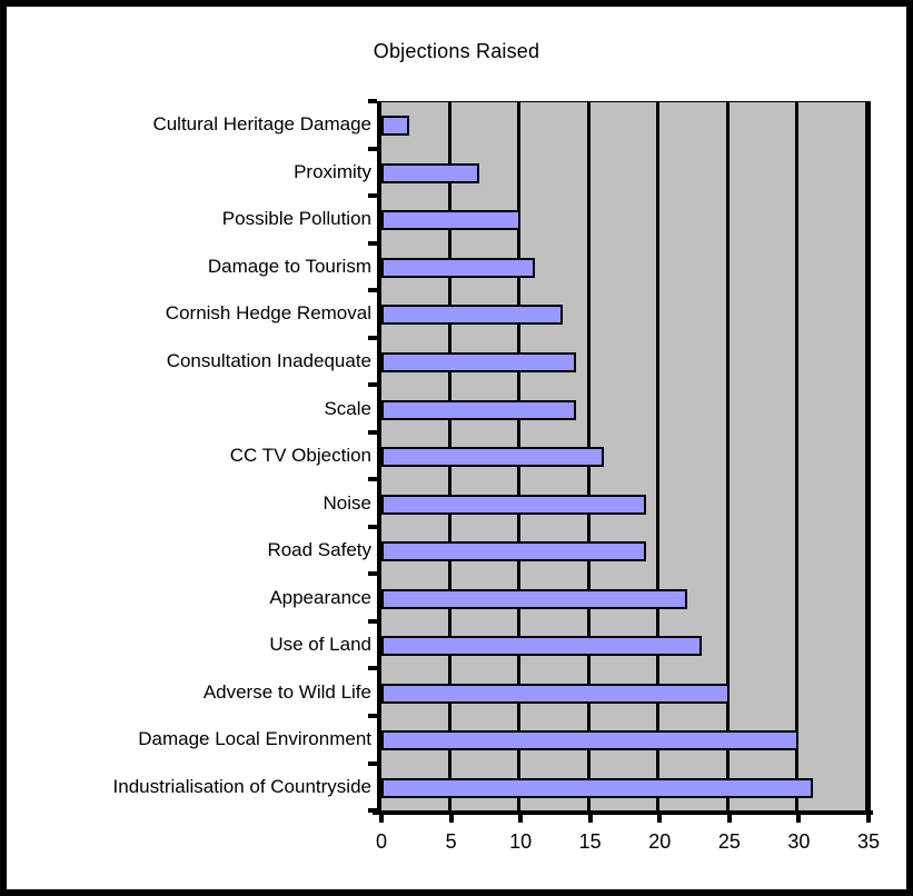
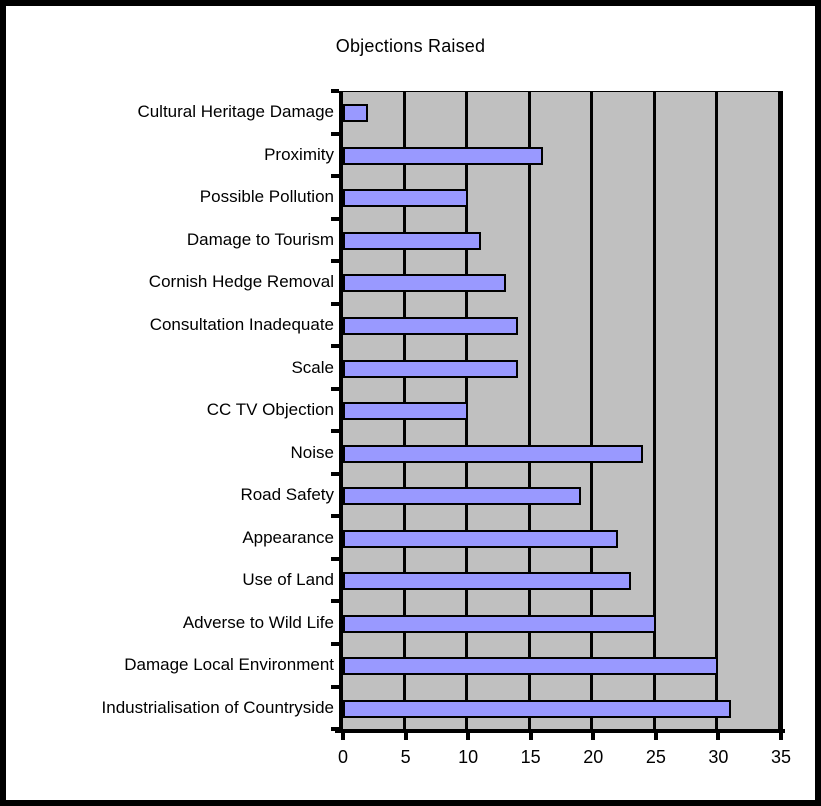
Proximity: 7 -> 16
CC TV Objection: 16 -> 10
Noise: 19 -> 24
